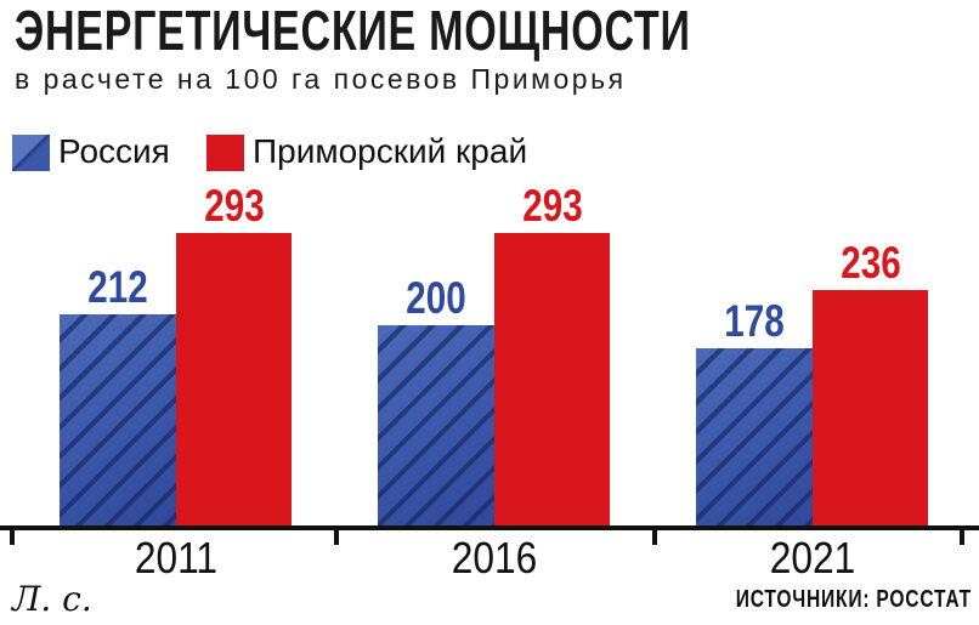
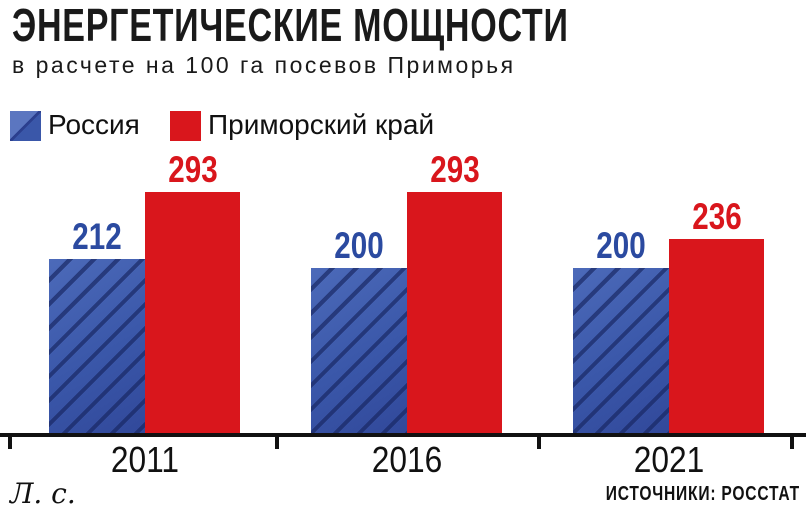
Россия/2021: 178 -> 200
